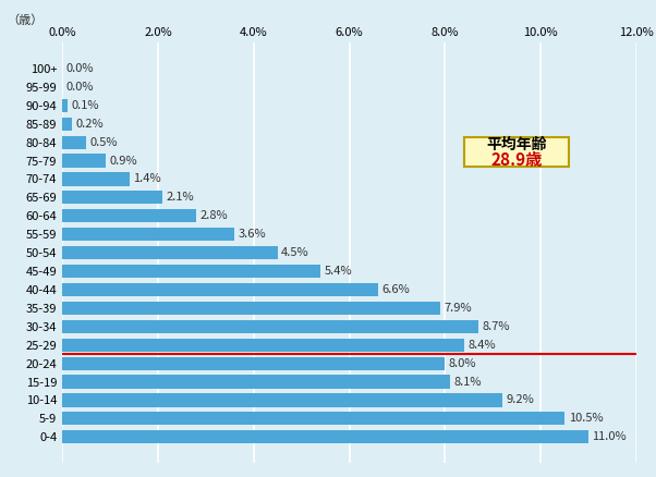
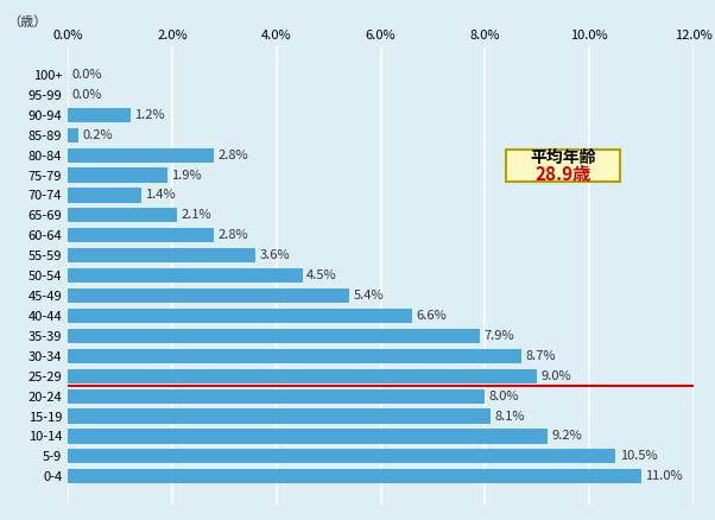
90-94: 0.1% -> 1.2%
80-84: 0.5% -> 2.8%
75-79: 0.9% -> 1.9%
25-29: 8.4% -> 9.0%
